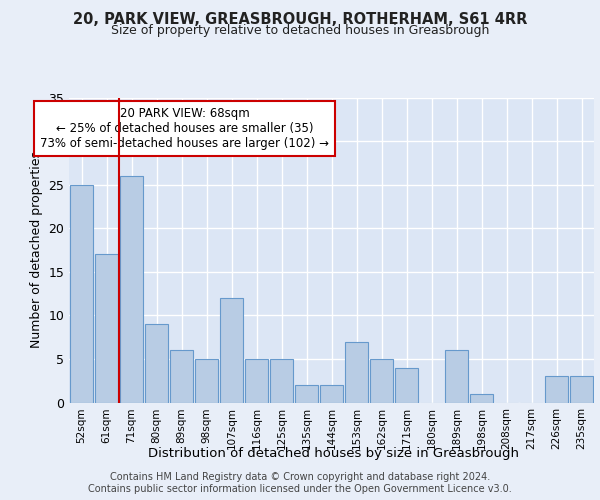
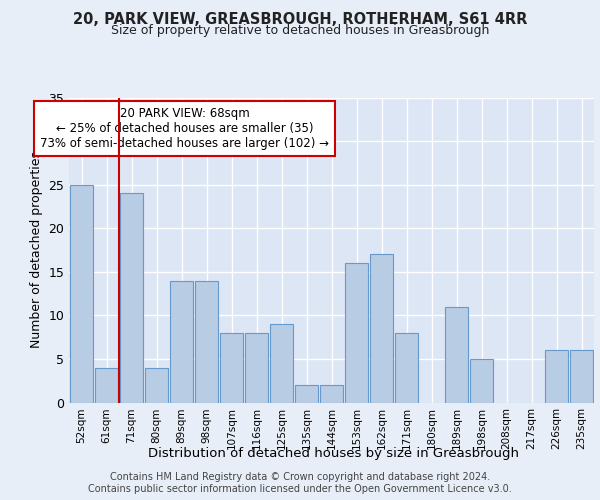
61sqm: 17 -> 4
71sqm: 26 -> 24
80sqm: 9 -> 4
89sqm: 6 -> 14
98sqm: 5 -> 14
107sqm: 12 -> 8
116sqm: 5 -> 8
125sqm: 5 -> 9
153sqm: 7 -> 16
162sqm: 5 -> 17
171sqm: 4 -> 8
189sqm: 6 -> 11
198sqm: 1 -> 5
226sqm: 3 -> 6
235sqm: 3 -> 6
